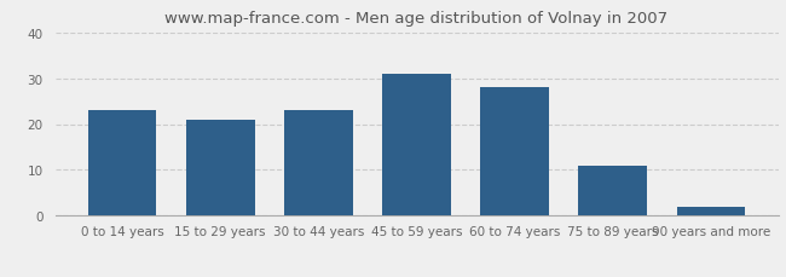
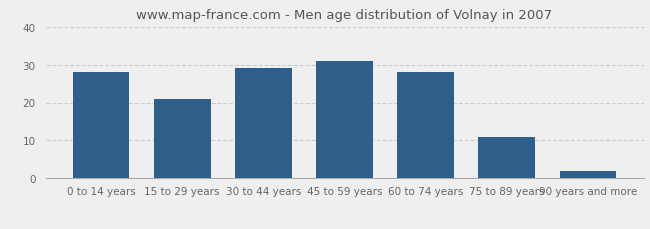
0 to 14 years: 23 -> 28
30 to 44 years: 23 -> 29
